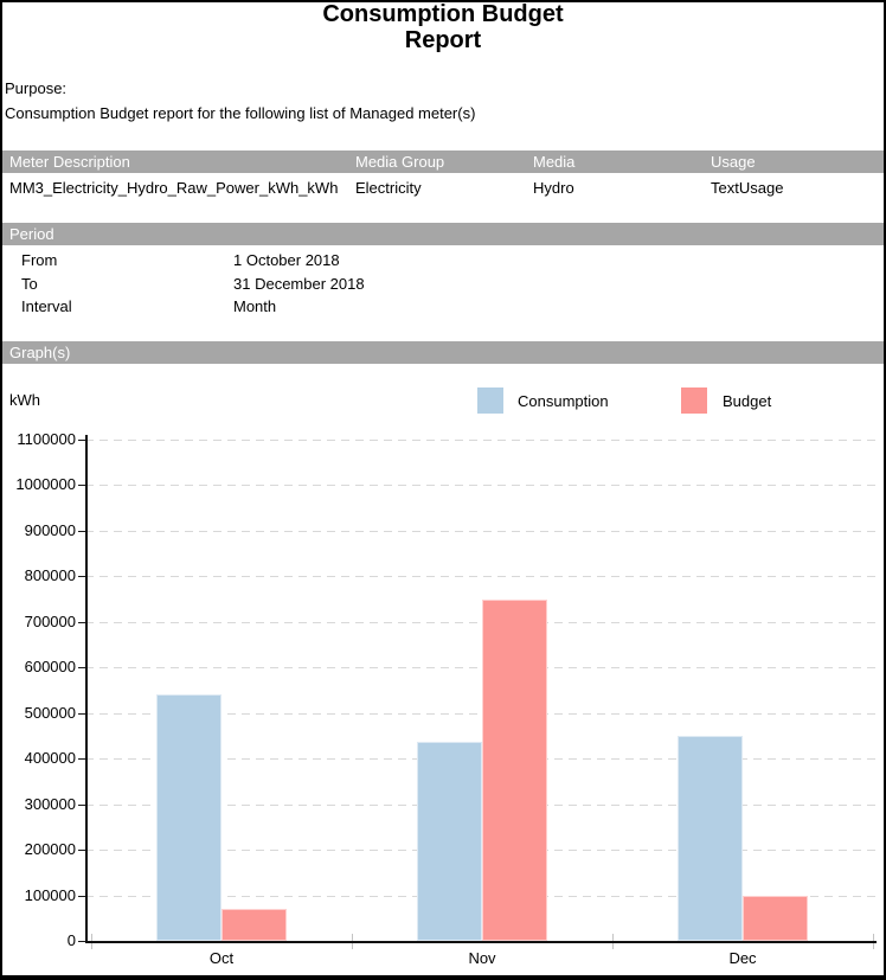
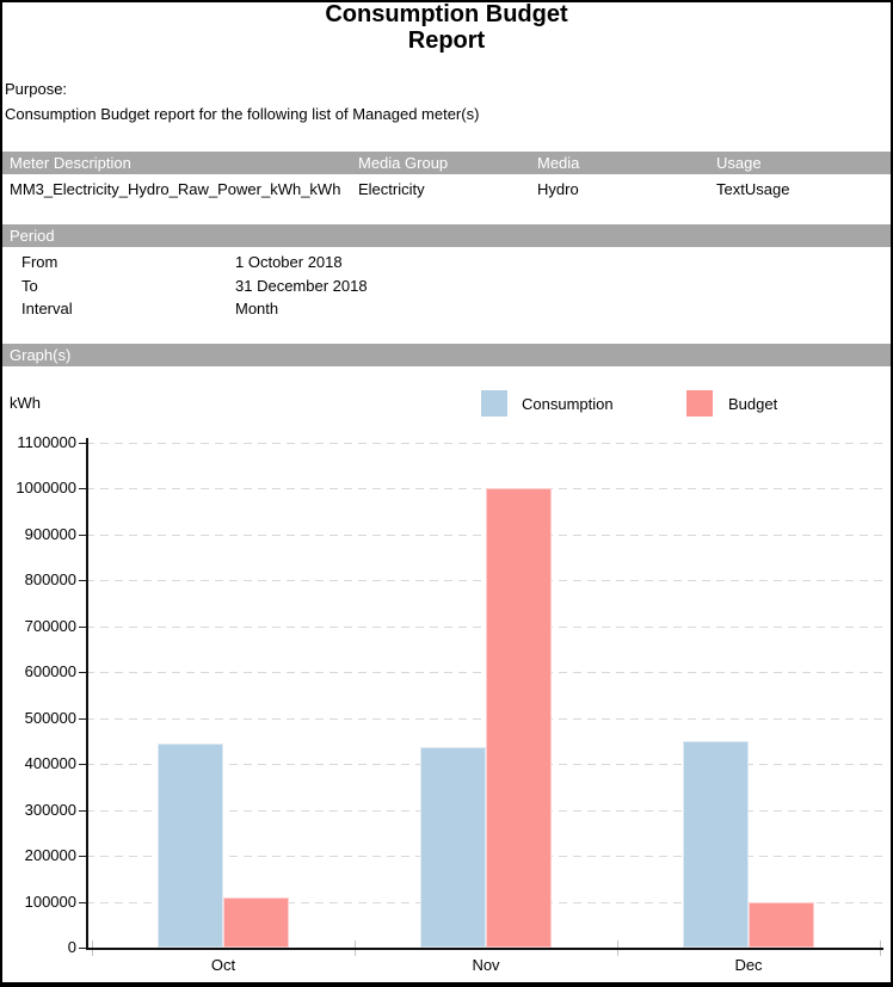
Consumption/Oct: 540000 -> 440000
Budget/Oct: 70000 -> 110000
Budget/Nov: 750000 -> 1000000
